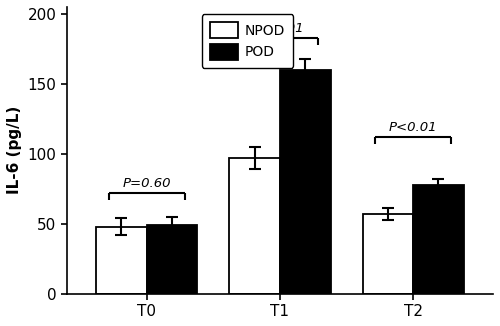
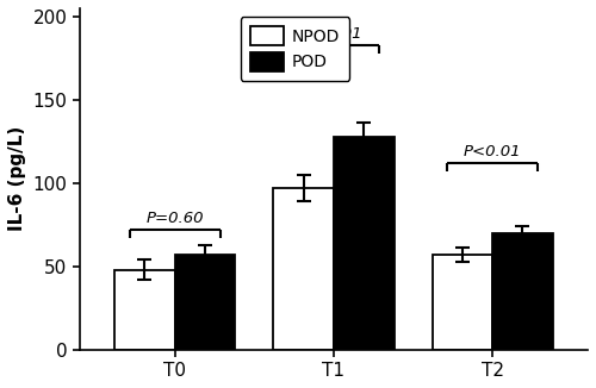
POD/T0: 49 -> 57
POD/T1: 160 -> 128
POD/T2: 78 -> 70
